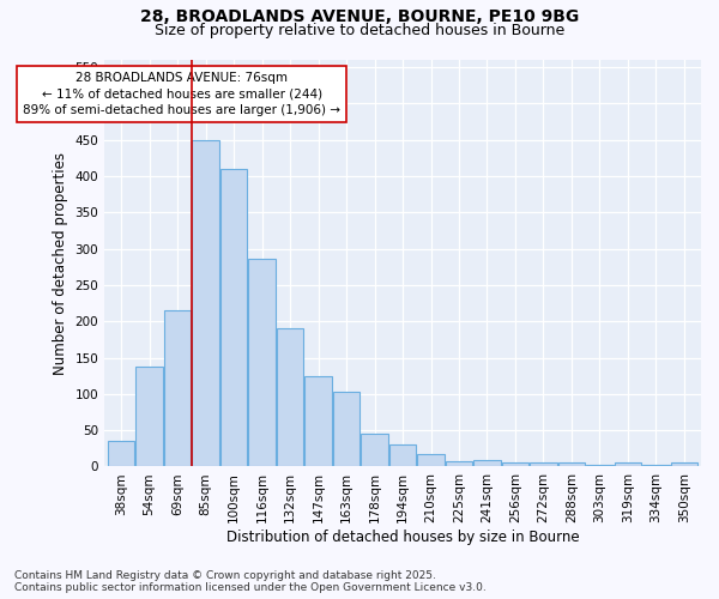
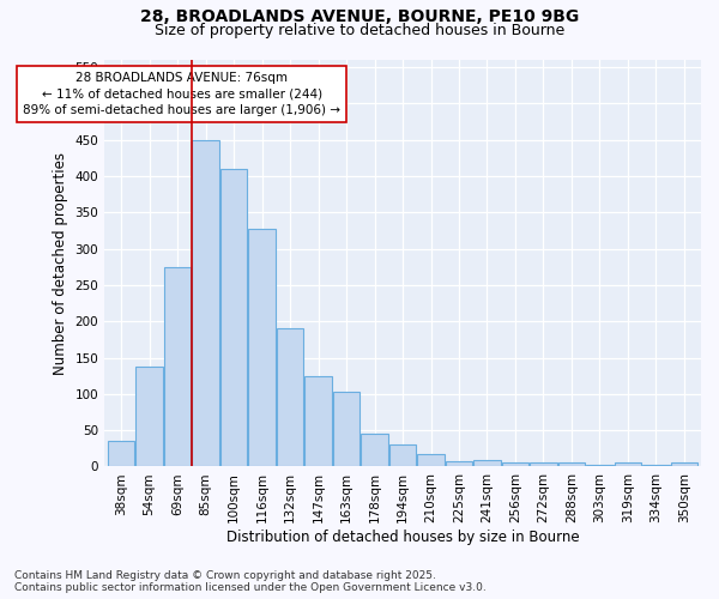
69sqm: 216 -> 275
116sqm: 286 -> 327
